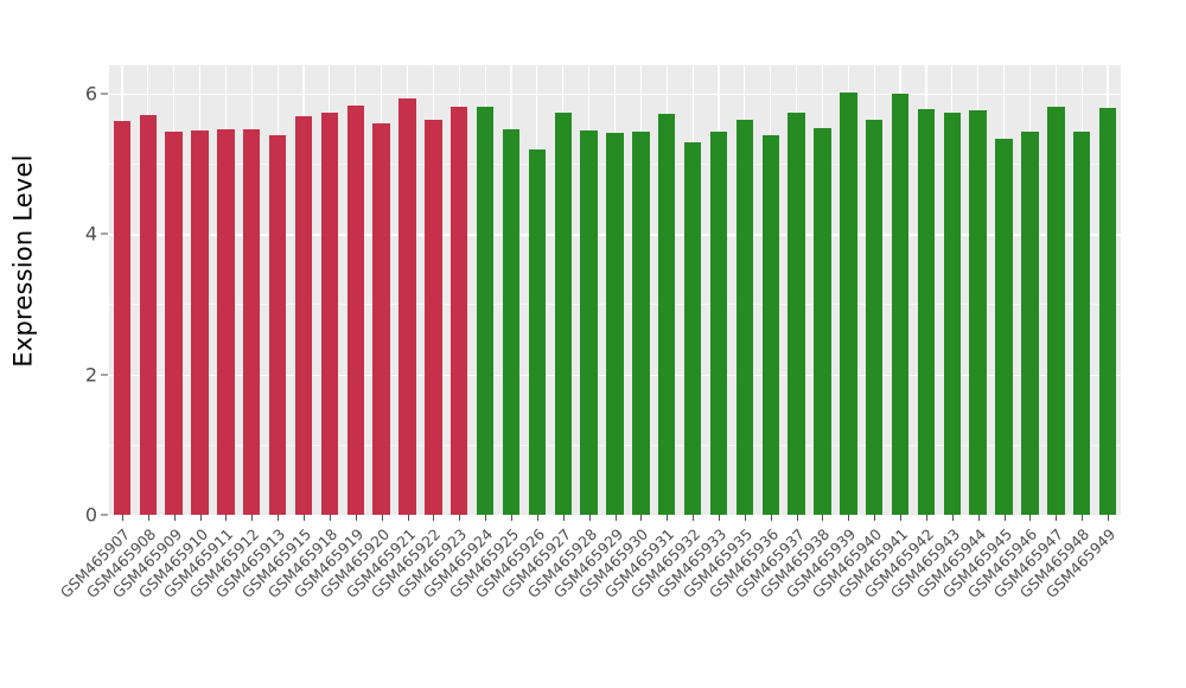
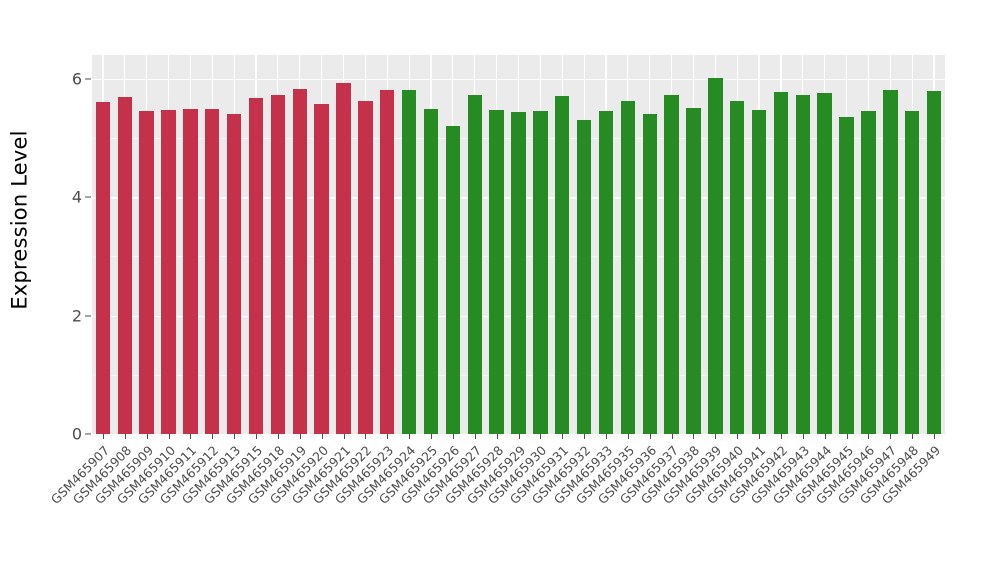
GSM465941: 6.0 -> 5.5
